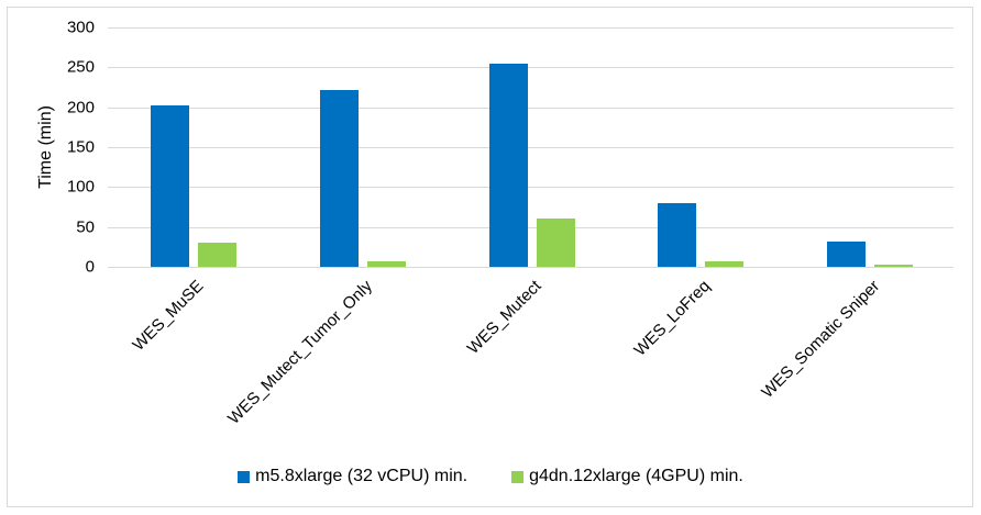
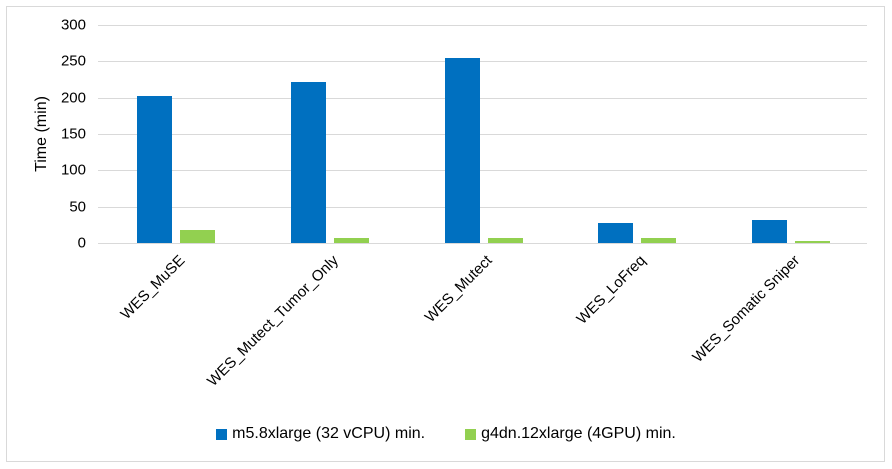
g4dn.12xlarge (4GPU) min./WES_MuSE: 30 -> 20
g4dn.12xlarge (4GPU) min./WES_Mutect: 60 -> 10
m5.8xlarge (32 vCPU) min./WES_LoFreq: 80 -> 30
